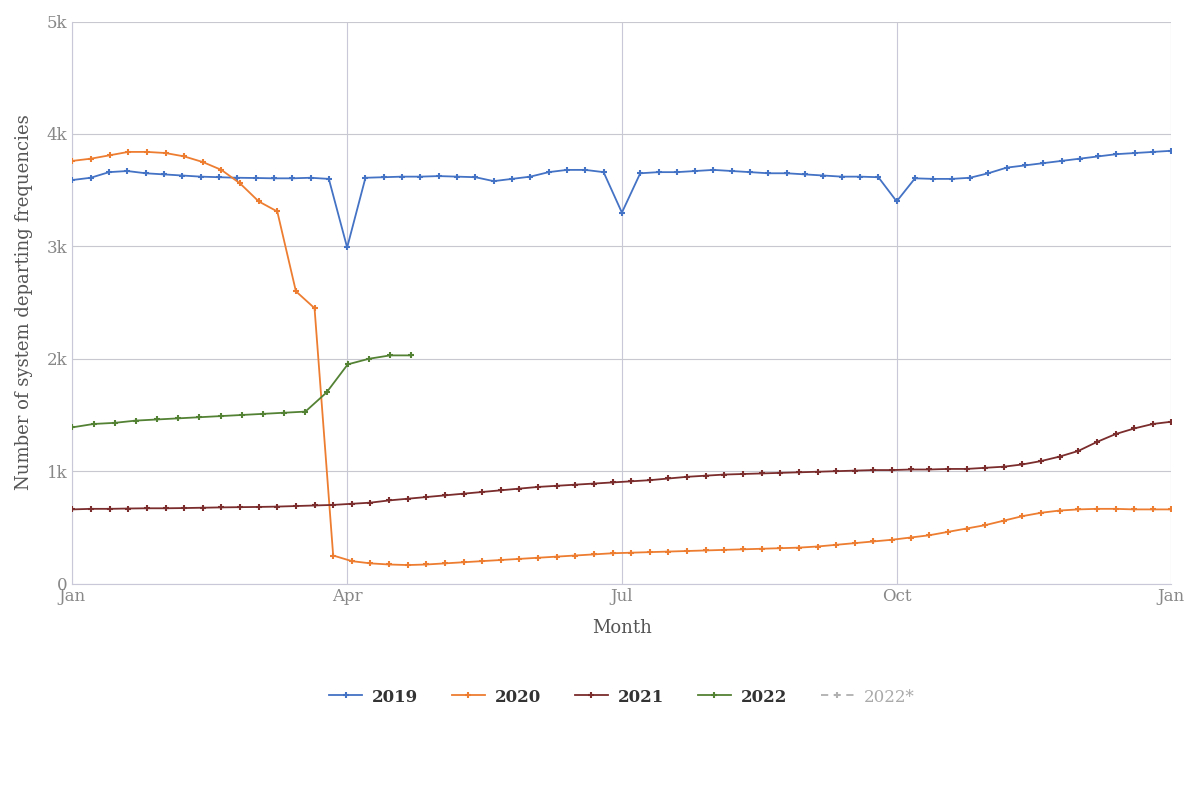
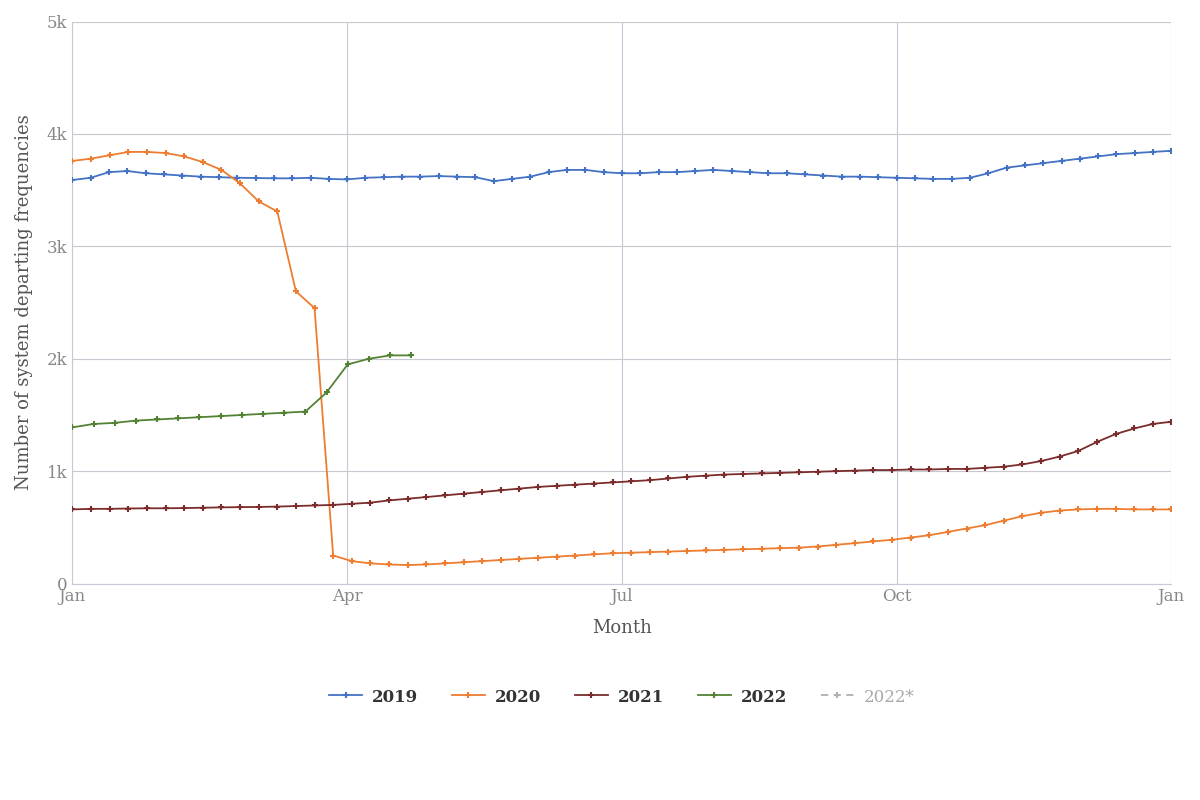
2019/Apr: 2.99k -> 3.60k
2019/Jul: 3.30k -> 3.65k
2019/Oct: 3.40k -> 3.61k
